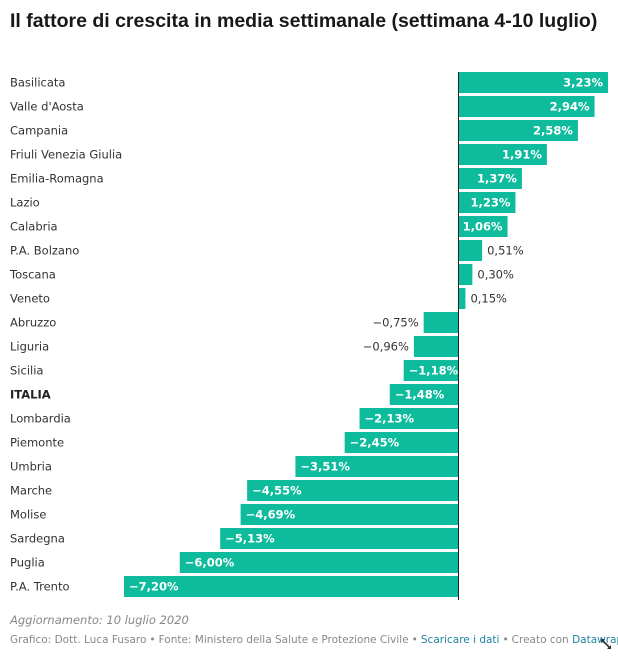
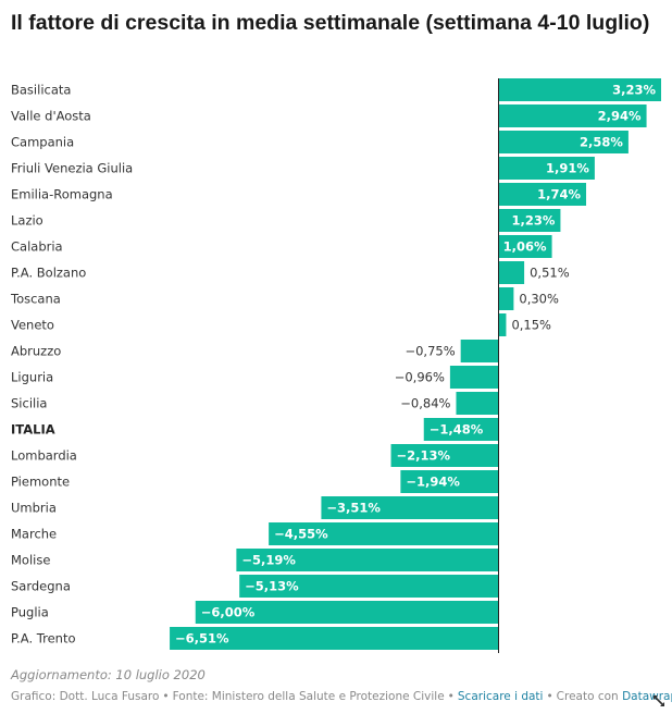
Emilia-Romagna: 1,37% -> 1,74%
Sicilia: −1,18% -> −0,84%
Piemonte: −2,45% -> −1,94%
Molise: −4,69% -> −5,19%
P.A. Trento: −7,20% -> −6,51%
